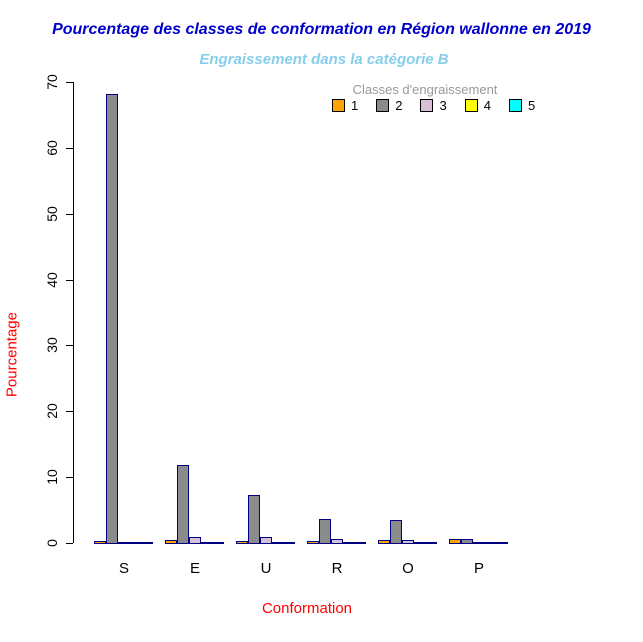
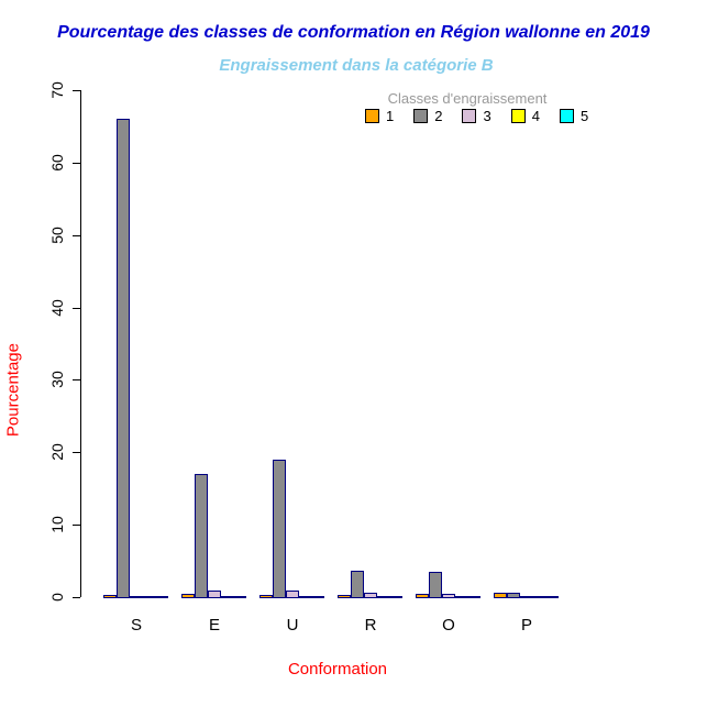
2/S: 68 -> 66
2/E: 12 -> 17
2/U: 7 -> 19
